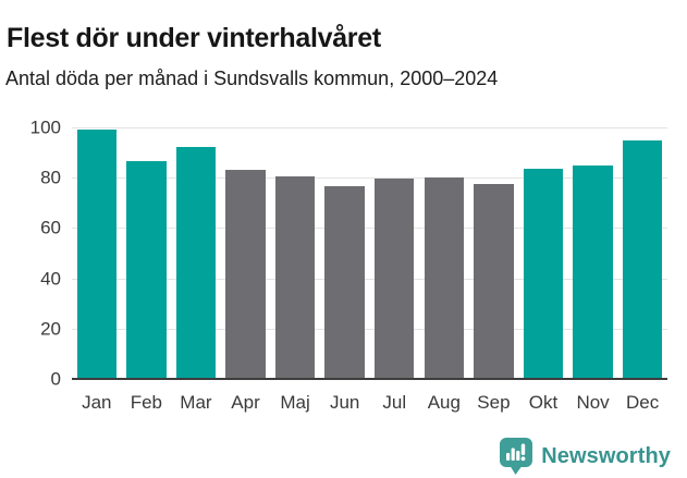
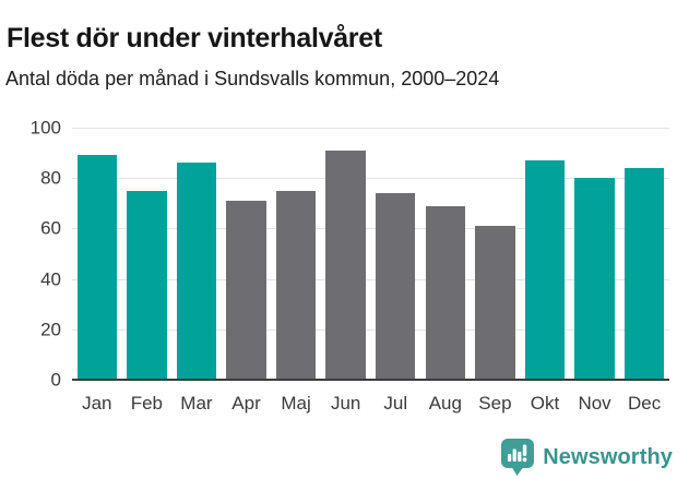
Jan: 99 -> 89
Feb: 86 -> 75
Mar: 92 -> 86
Apr: 83 -> 71
Maj: 80 -> 75
Jun: 76 -> 91
Jul: 80 -> 74
Aug: 80 -> 69
Sep: 78 -> 61
Okt: 84 -> 87
Nov: 85 -> 80
Dec: 95 -> 84
